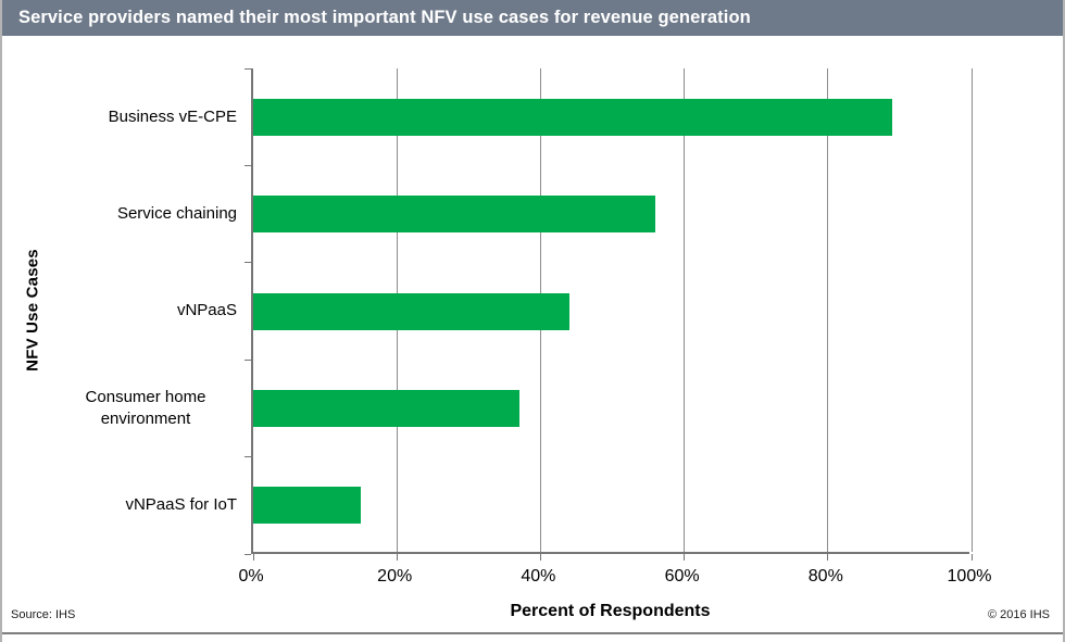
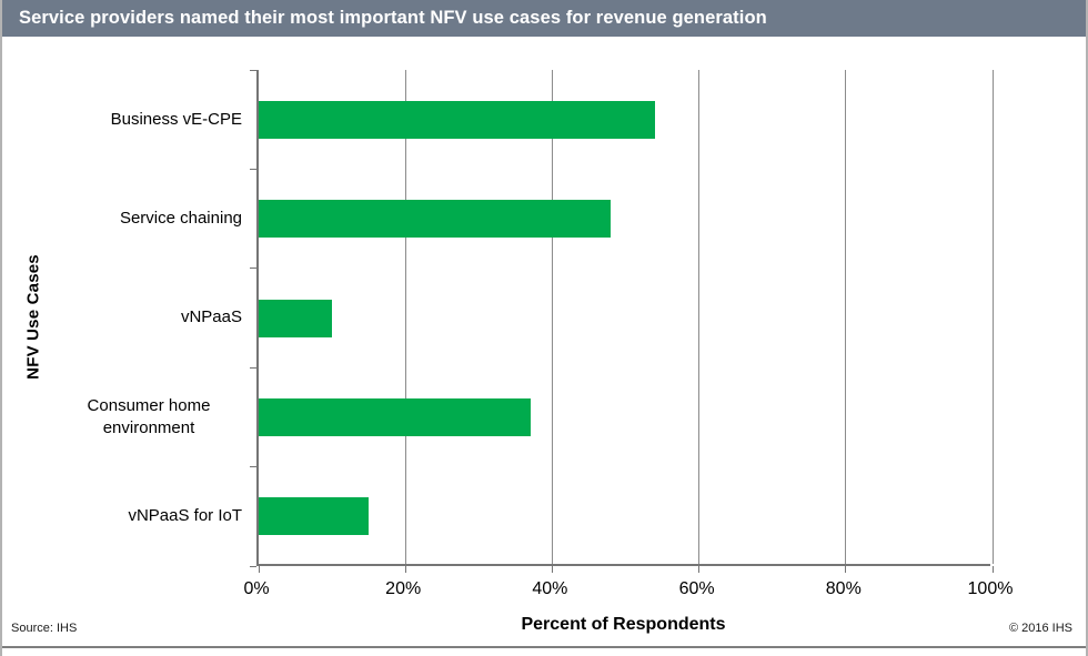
Business vE-CPE: 89% -> 54%
Service chaining: 56% -> 48%
vNPaaS: 44% -> 10%
